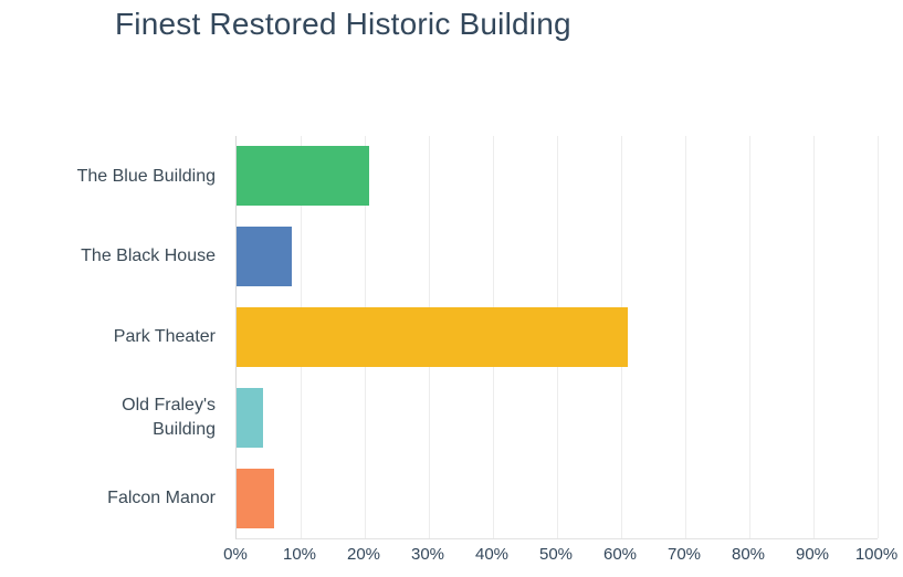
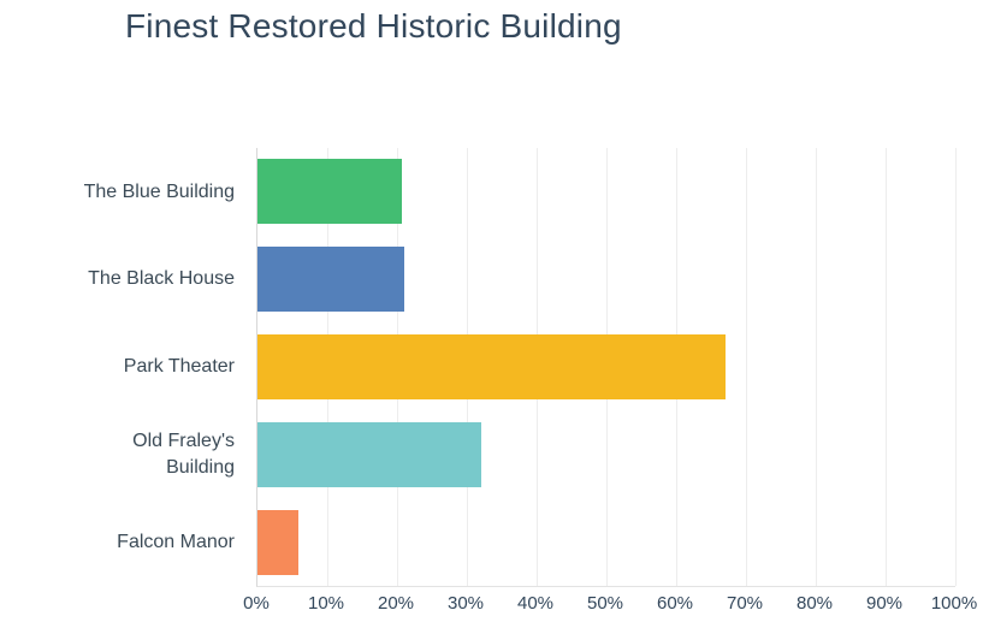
The Black House: 9% -> 21%
Park Theater: 61% -> 67%
Old Fraley's Building: 4% -> 32%
